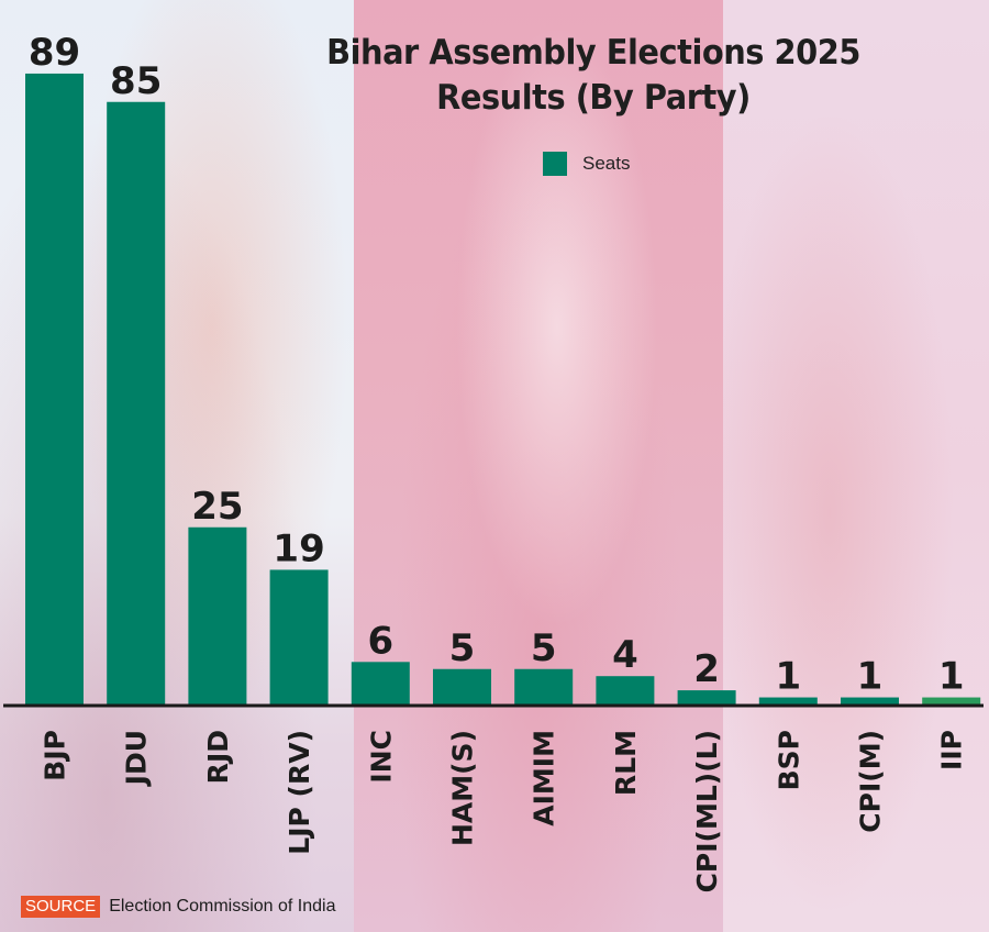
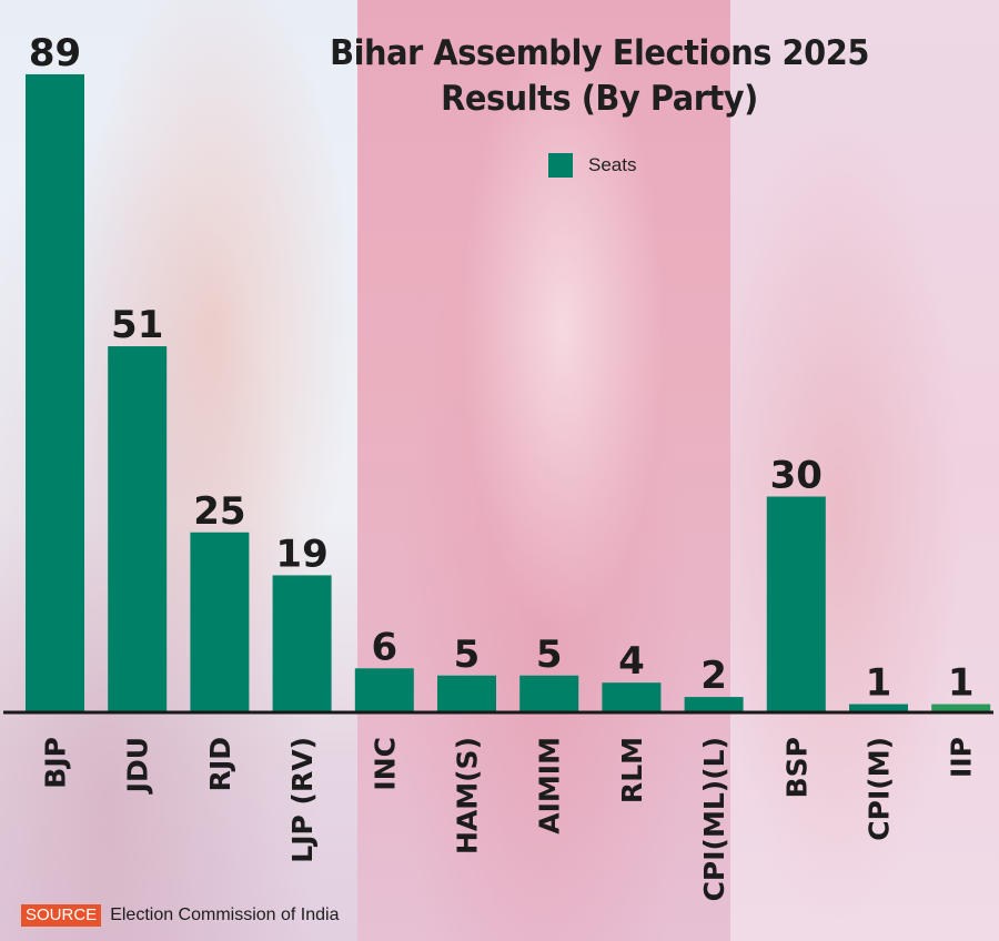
JDU: 85 -> 51
BSP: 1 -> 30
